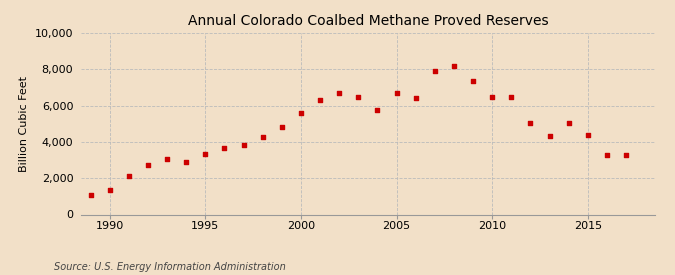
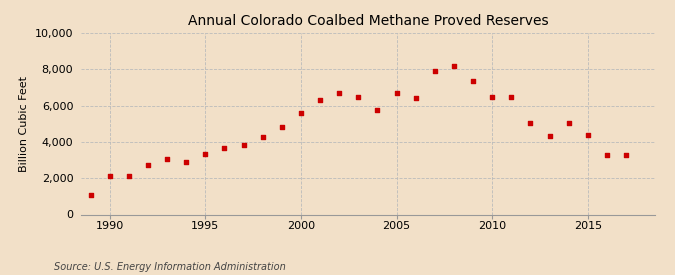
1990: 1,400 -> 2,100
